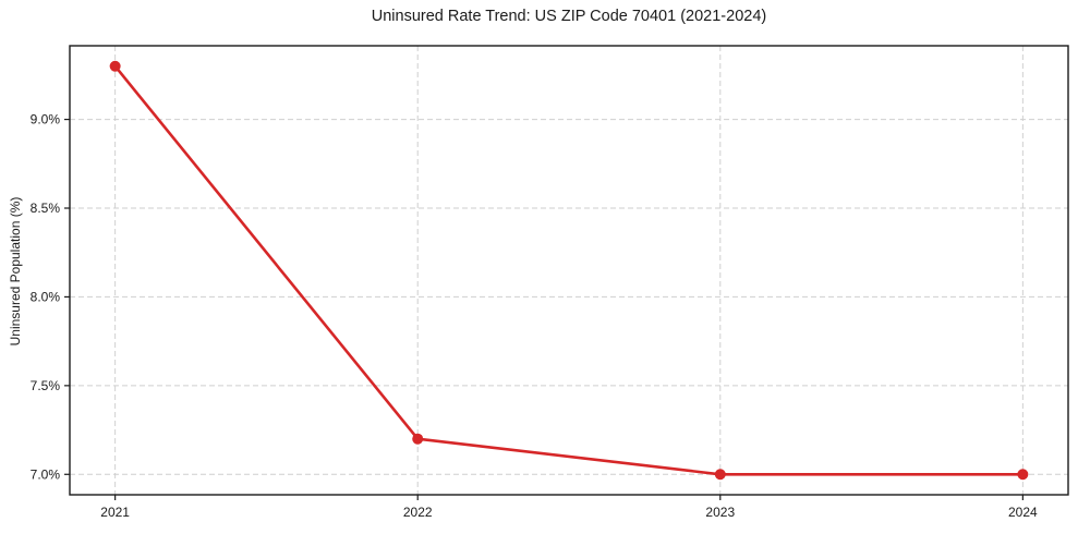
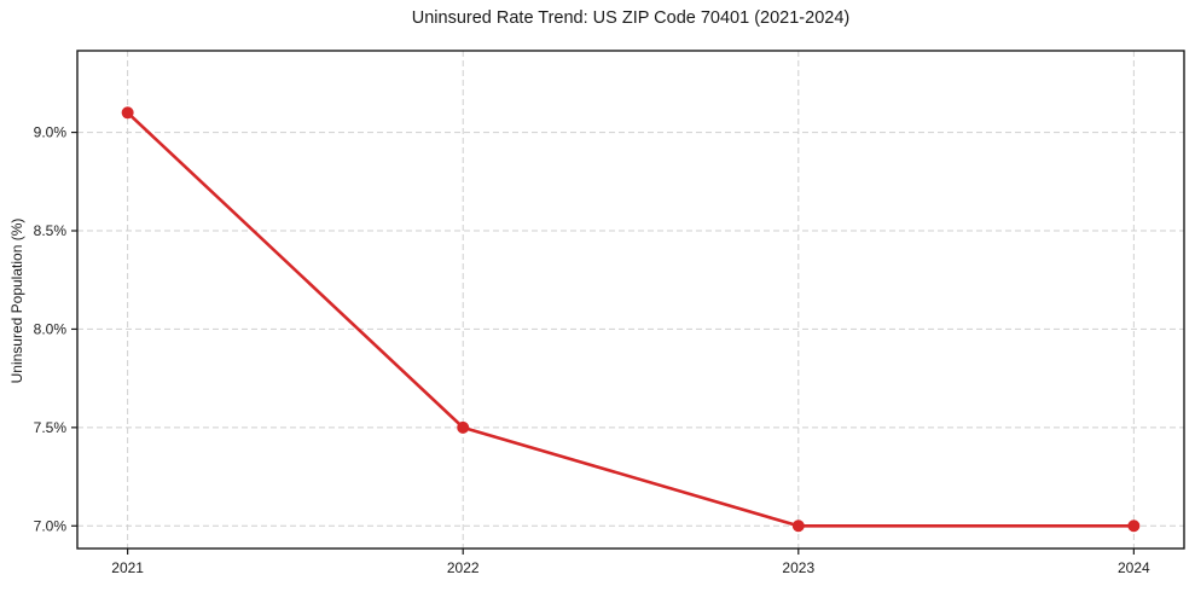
2021: 9.3% -> 9.1%
2022: 7.2% -> 7.5%
